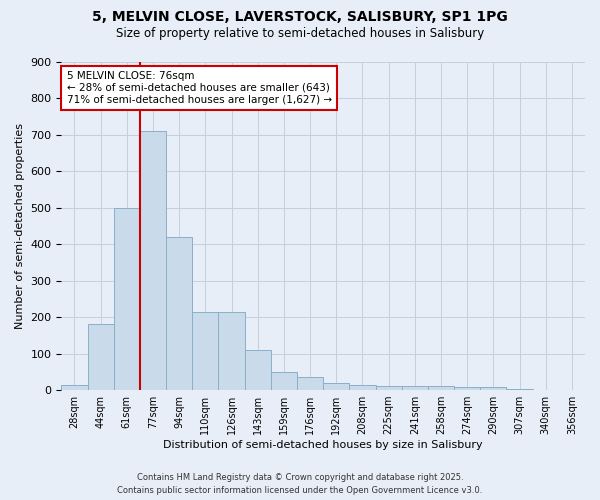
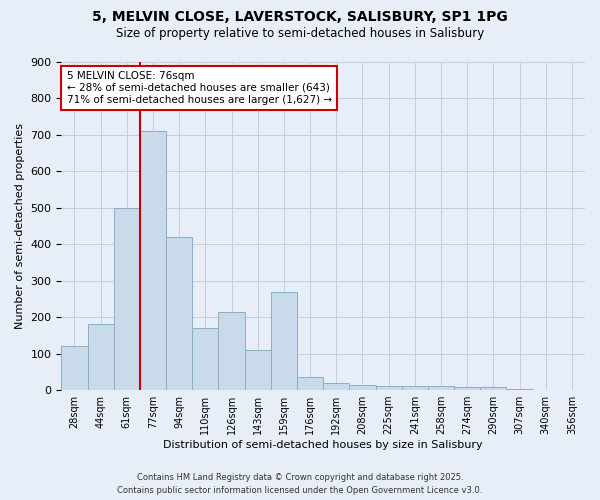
28sqm: 15 -> 120
110sqm: 215 -> 170
159sqm: 50 -> 270
